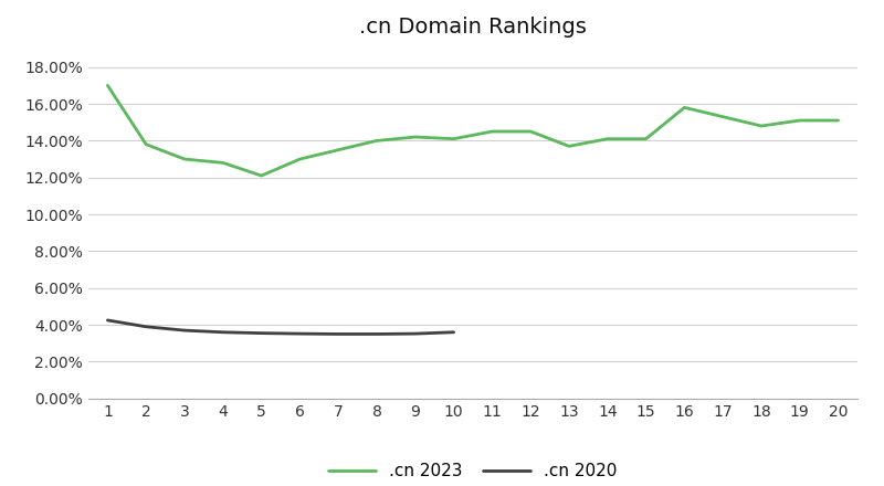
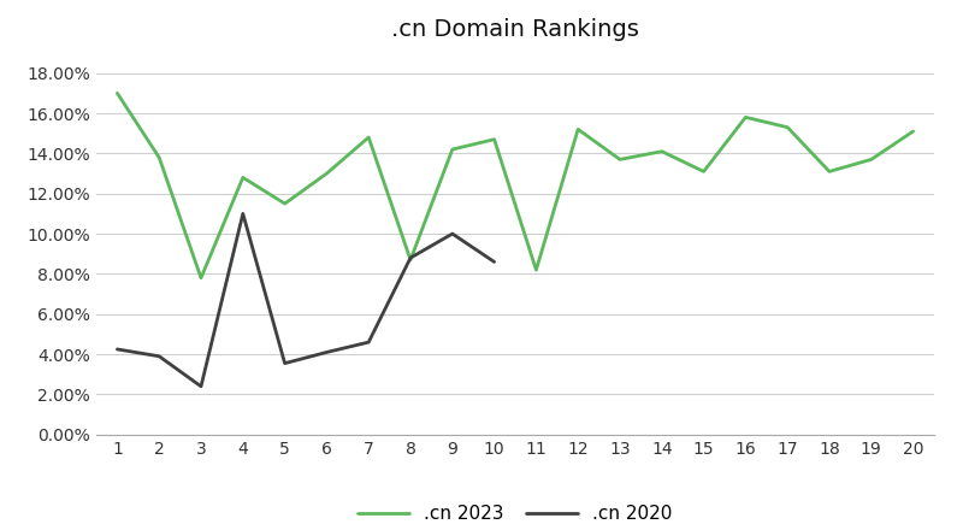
.cn 2023/3: 13.0% -> 7.8%
.cn 2020/3: 3.7% -> 2.4%
.cn 2020/4: 3.6% -> 11.0%
.cn 2023/5: 12.1% -> 11.5%
.cn 2020/6: 3.5% -> 4.1%
.cn 2023/7: 13.5% -> 14.8%
.cn 2020/7: 3.5% -> 4.6%
.cn 2023/8: 14.0% -> 8.7%
.cn 2020/8: 3.5% -> 8.8%
.cn 2020/9: 3.5% -> 10.0%
.cn 2023/10: 14.1% -> 14.7%
.cn 2020/10: 3.6% -> 8.6%
.cn 2023/11: 14.5% -> 8.2%
.cn 2023/12: 14.5% -> 15.2%
.cn 2023/15: 14.1% -> 13.1%
.cn 2023/18: 14.8% -> 13.1%
.cn 2023/19: 15.1% -> 13.7%
